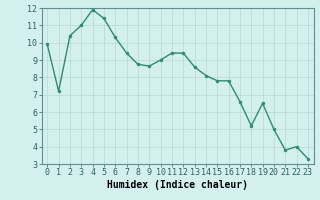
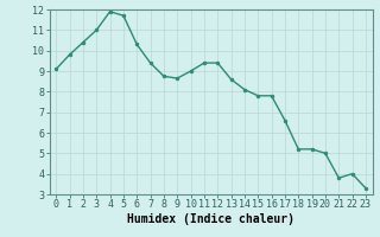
0: 9.9 -> 9.1
1: 7.2 -> 9.8
5: 11.4 -> 11.7
19: 6.5 -> 5.2
